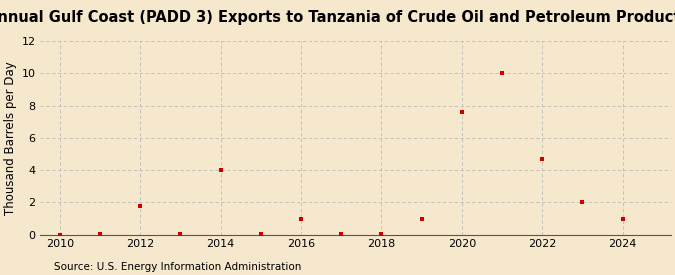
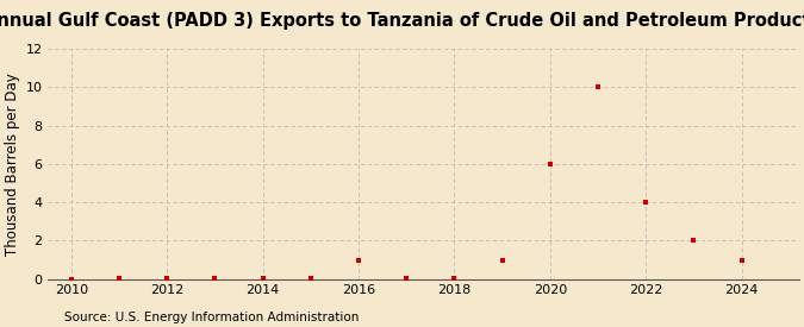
2012: 1.8 -> 0.0
2014: 4.0 -> 0.0
2020: 7.6 -> 6.0
2022: 4.7 -> 4.0
